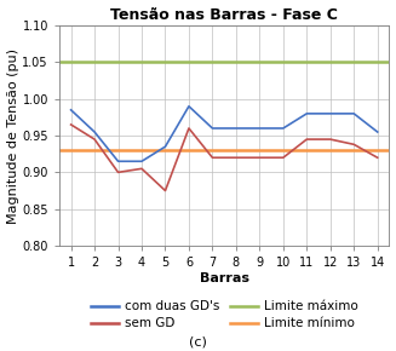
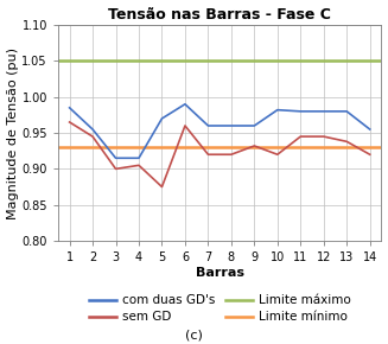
com duas GD's/5: 0.935 -> 0.970
sem GD/9: 0.920 -> 0.932
com duas GD's/10: 0.960 -> 0.982
